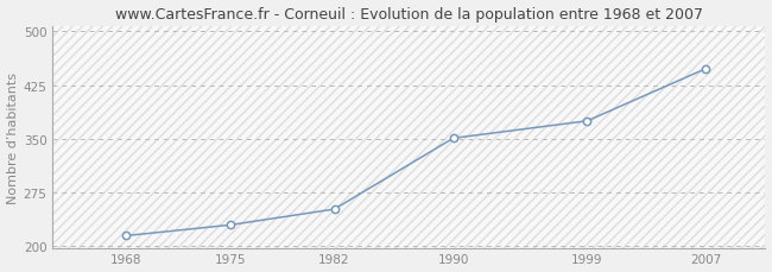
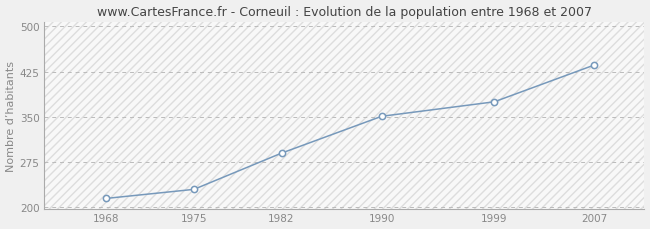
1982: 252 -> 290
2007: 448 -> 436
